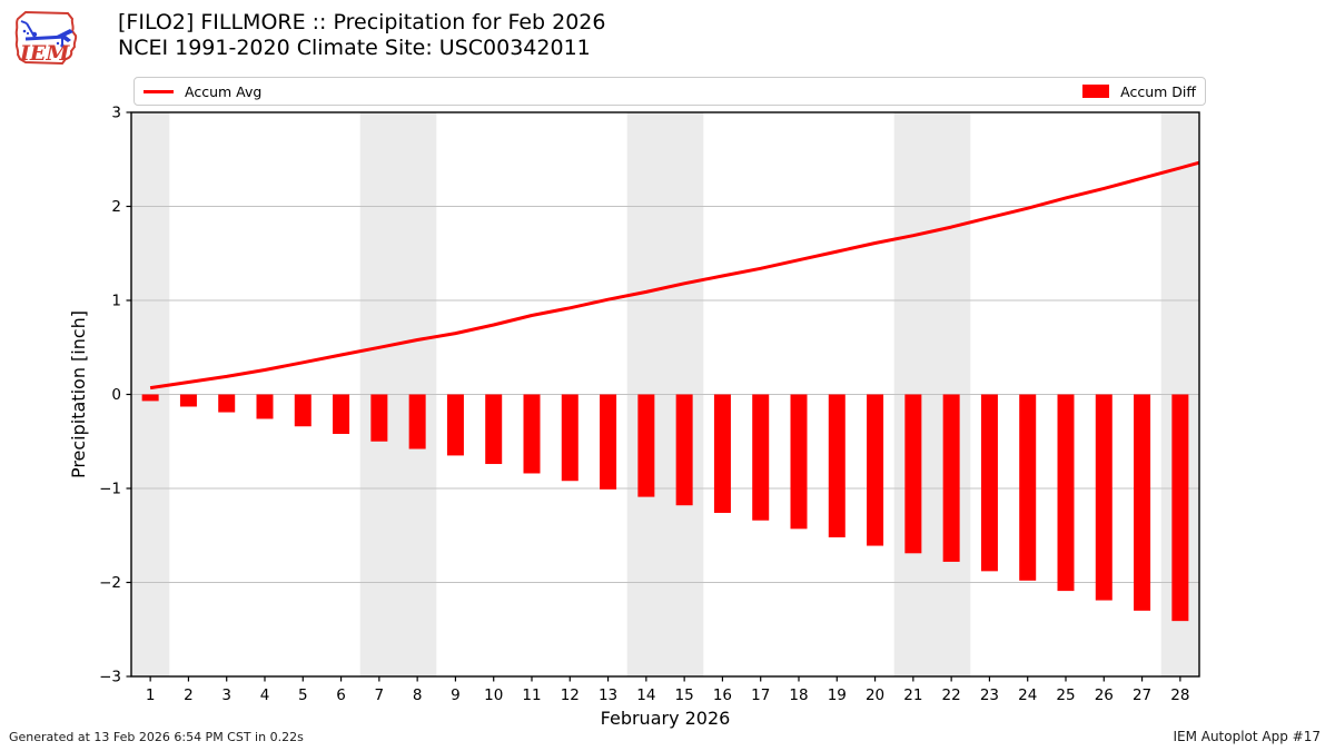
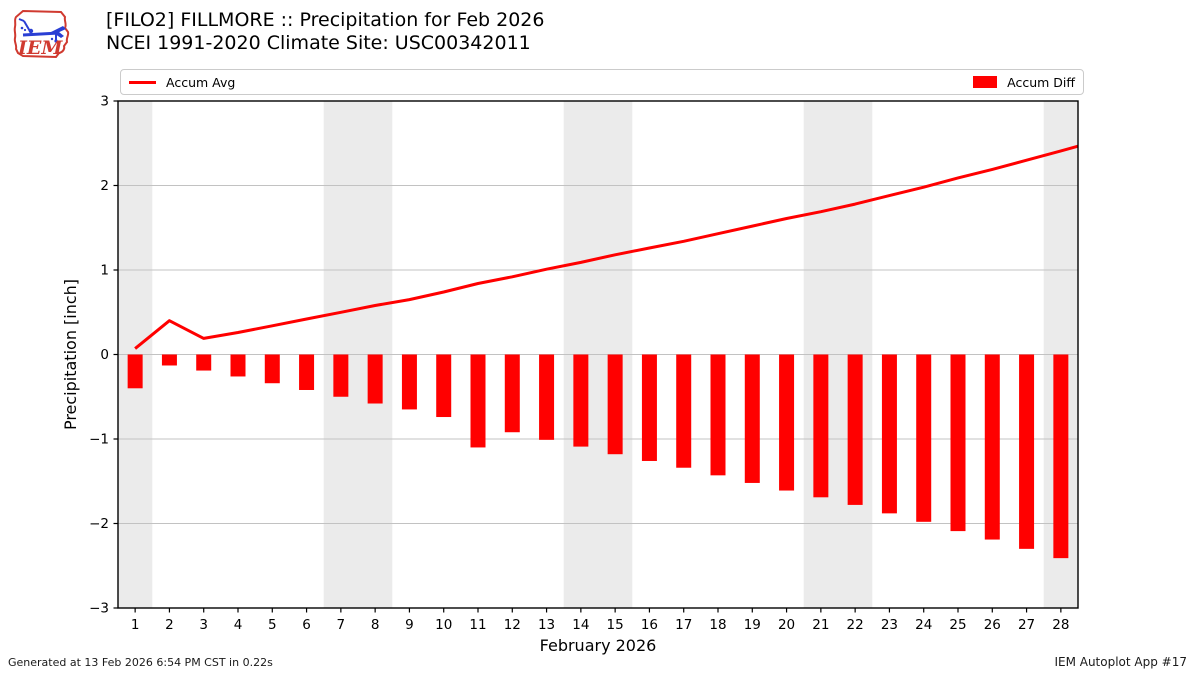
Accum Diff/1: -0.1 -> -0.4
Accum Avg/2: 0.1 -> 0.4
Accum Diff/11: -0.8 -> -1.1
